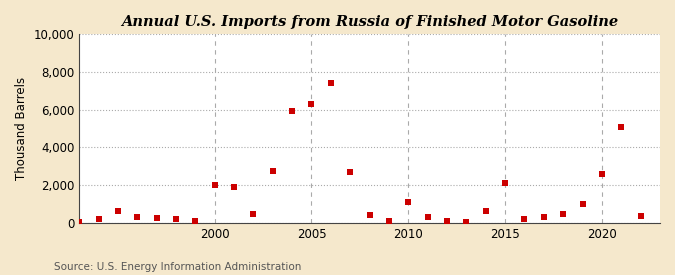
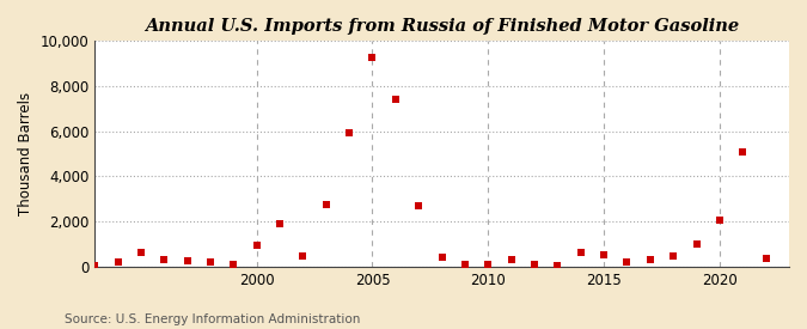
2000: 2,000 -> 1,000
2005: 6,300 -> 9,300
2010: 1,100 -> 100
2015: 2,100 -> 500
2020: 2,600 -> 2,000
